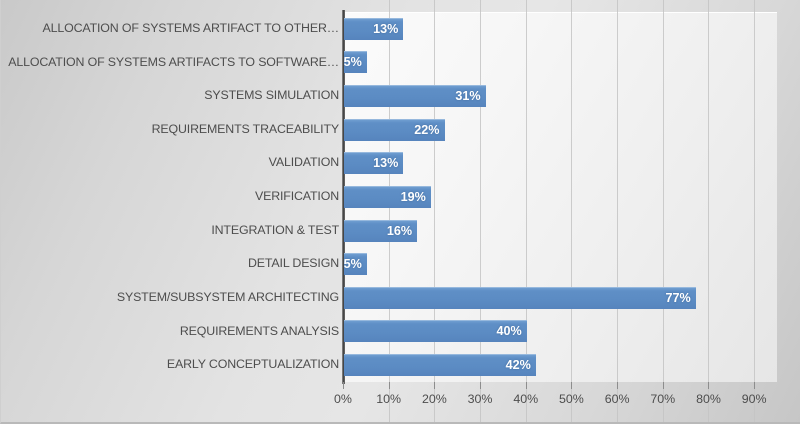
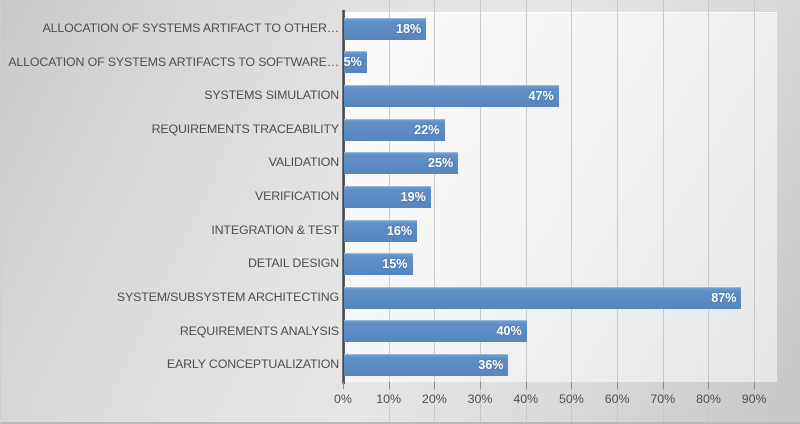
ALLOCATION OF SYSTEMS ARTIFACT TO OTHER…: 13% -> 18%
SYSTEMS SIMULATION: 31% -> 47%
VALIDATION: 13% -> 25%
DETAIL DESIGN: 5% -> 15%
SYSTEM/SUBSYSTEM ARCHITECTING: 77% -> 87%
EARLY CONCEPTUALIZATION: 42% -> 36%
